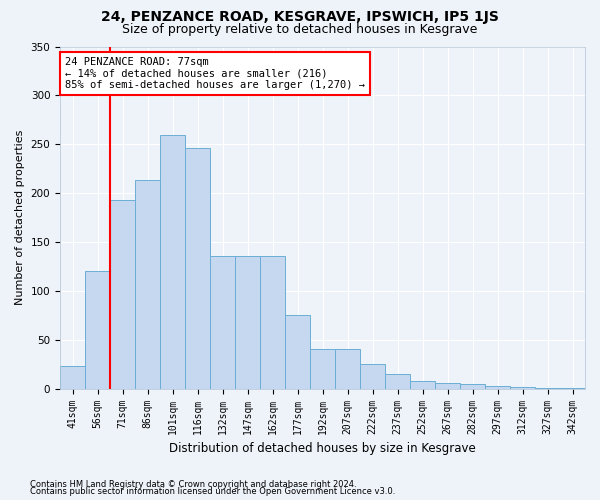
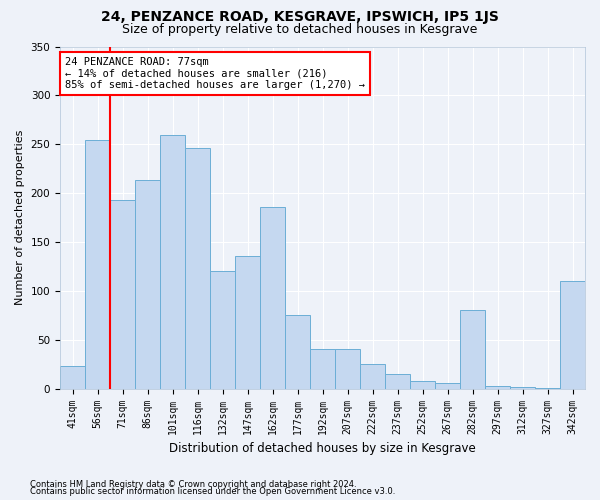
56sqm: 120 -> 254
132sqm: 136 -> 120
162sqm: 136 -> 186
282sqm: 5 -> 80
342sqm: 1 -> 110
